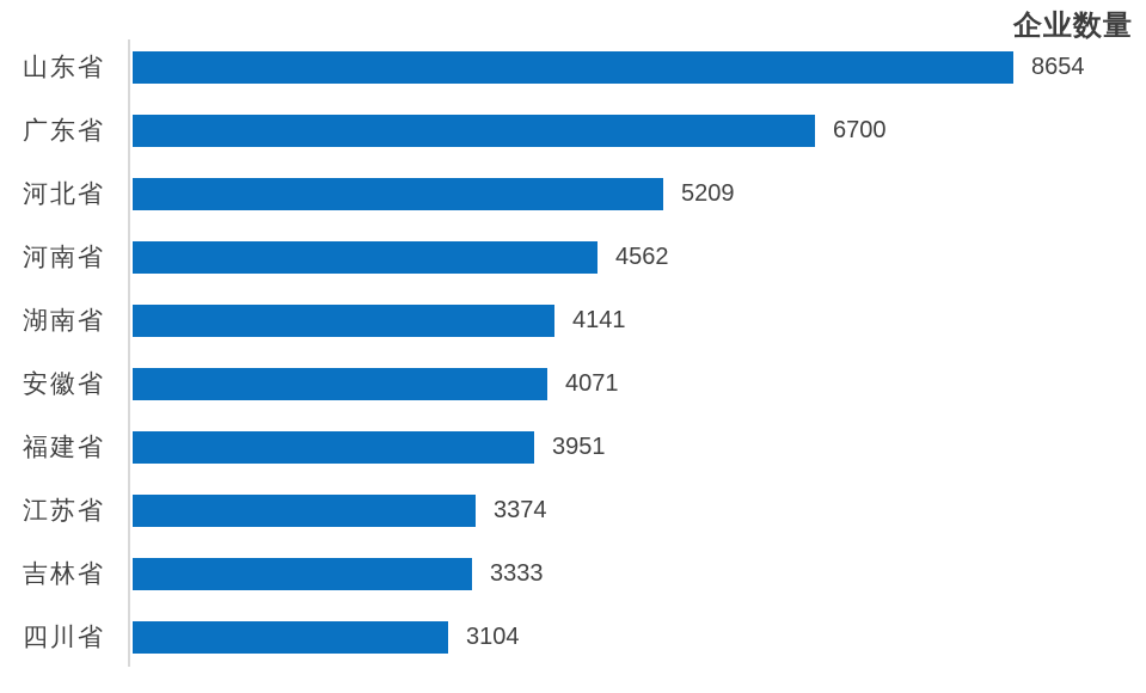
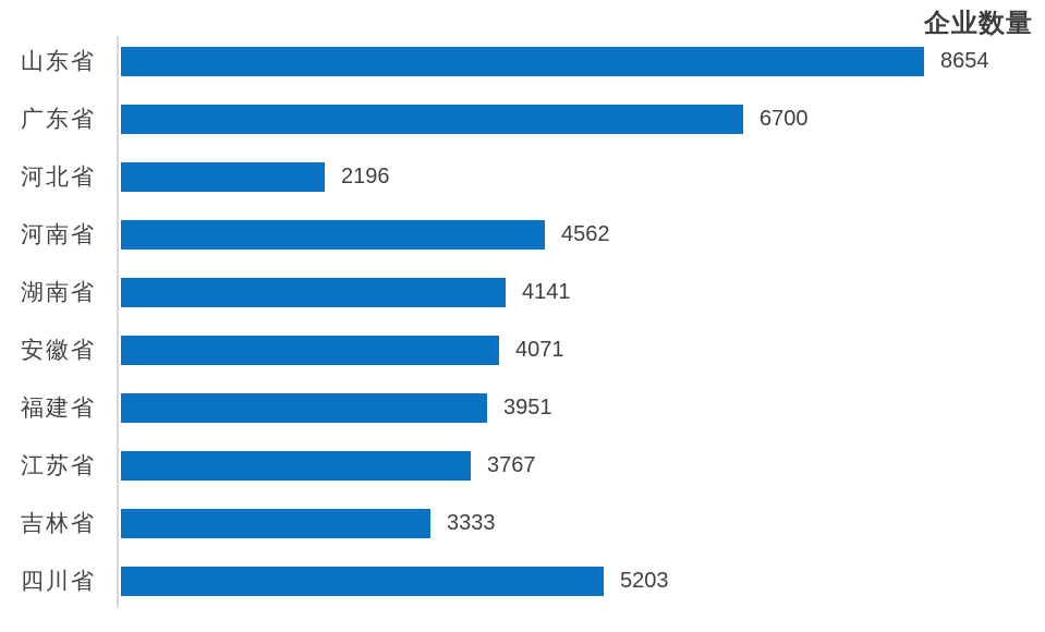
河北省: 5209 -> 2196
江苏省: 3374 -> 3767
四川省: 3104 -> 5203
